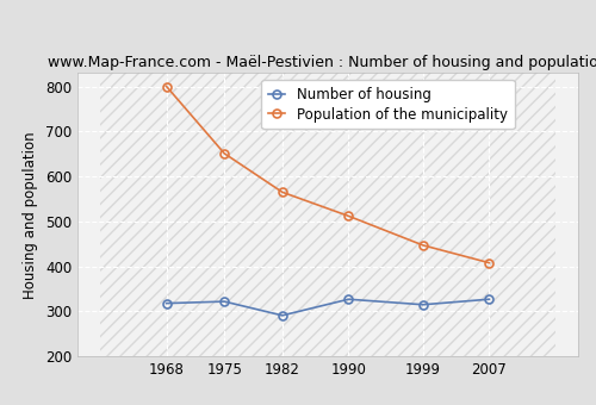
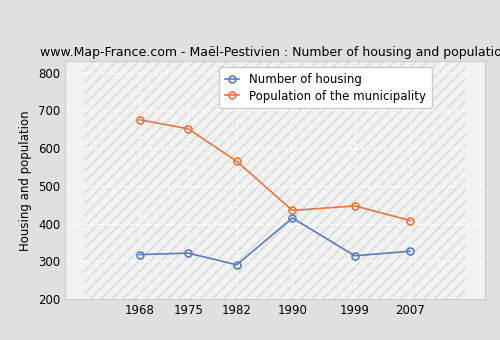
Population of the municipality/1968: 800 -> 675
Number of housing/1990: 327 -> 415
Population of the municipality/1990: 512 -> 435
